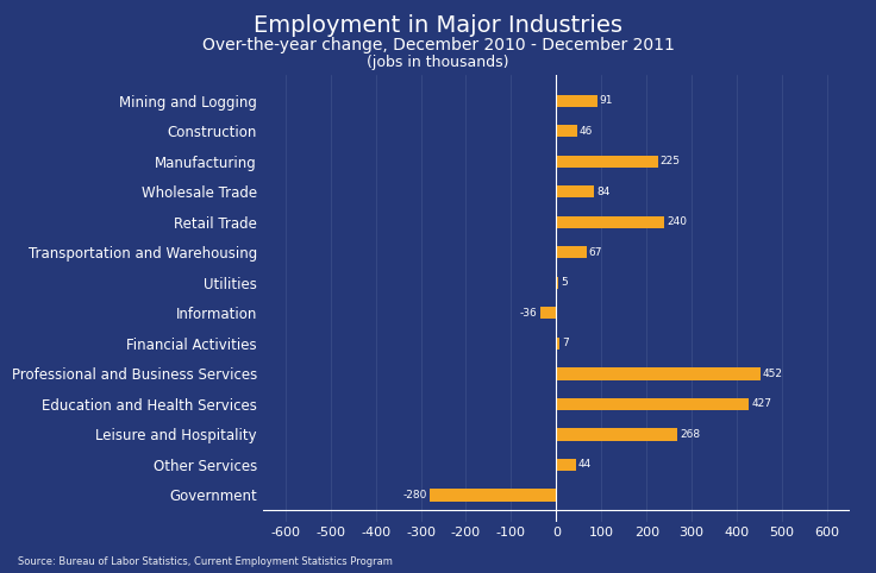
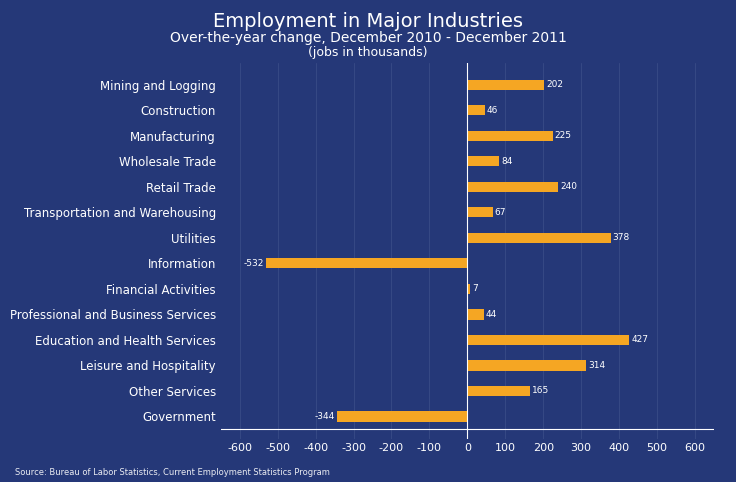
Mining and Logging: 91 -> 202
Utilities: 5 -> 378
Information: -36 -> -532
Professional and Business Services: 452 -> 44
Leisure and Hospitality: 268 -> 314
Other Services: 44 -> 165
Government: -280 -> -344
